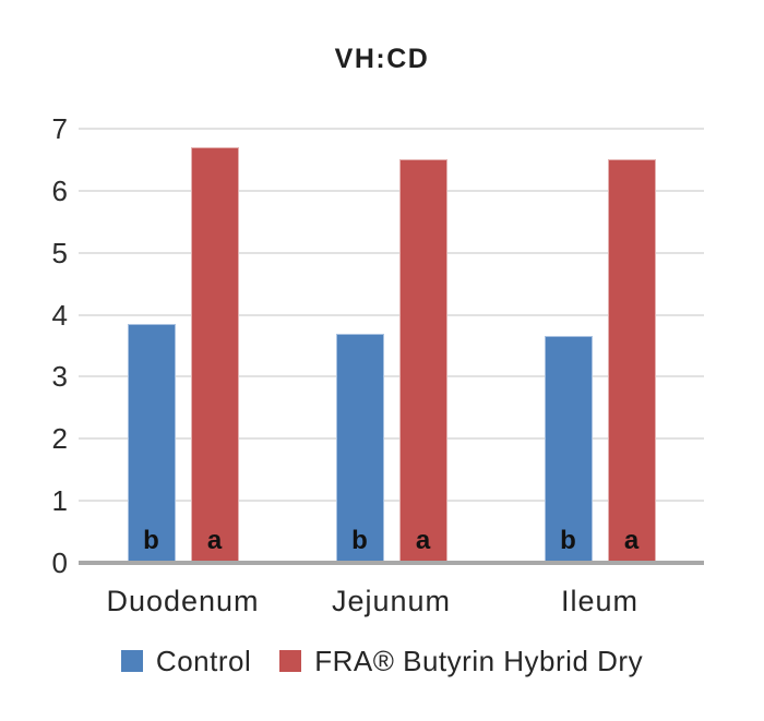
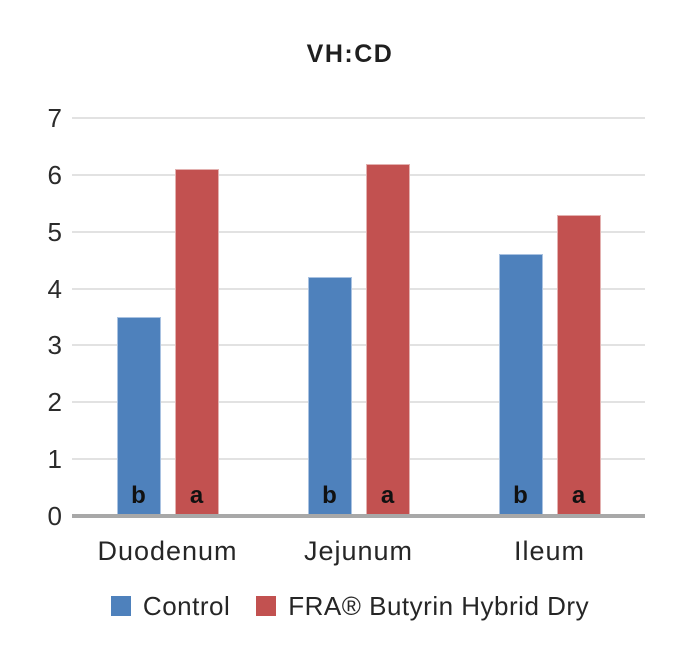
Control/Duodenum: 3.9 -> 3.5
FRA® Butyrin Hybrid Dry/Duodenum: 6.7 -> 6.1
Control/Jejunum: 3.7 -> 4.2
FRA® Butyrin Hybrid Dry/Jejunum: 6.5 -> 6.2
Control/Ileum: 3.6 -> 4.6
FRA® Butyrin Hybrid Dry/Ileum: 6.5 -> 5.3
